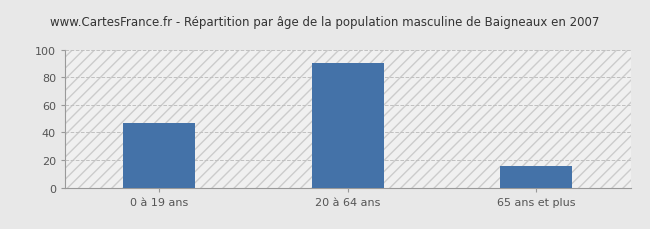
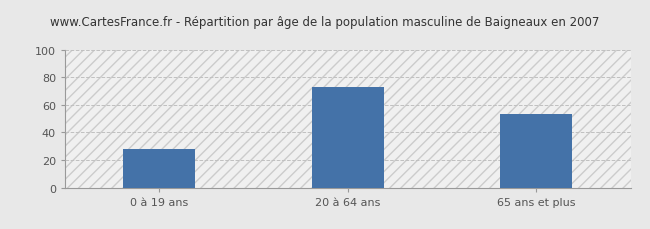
0 à 19 ans: 47 -> 28
20 à 64 ans: 90 -> 73
65 ans et plus: 16 -> 53
